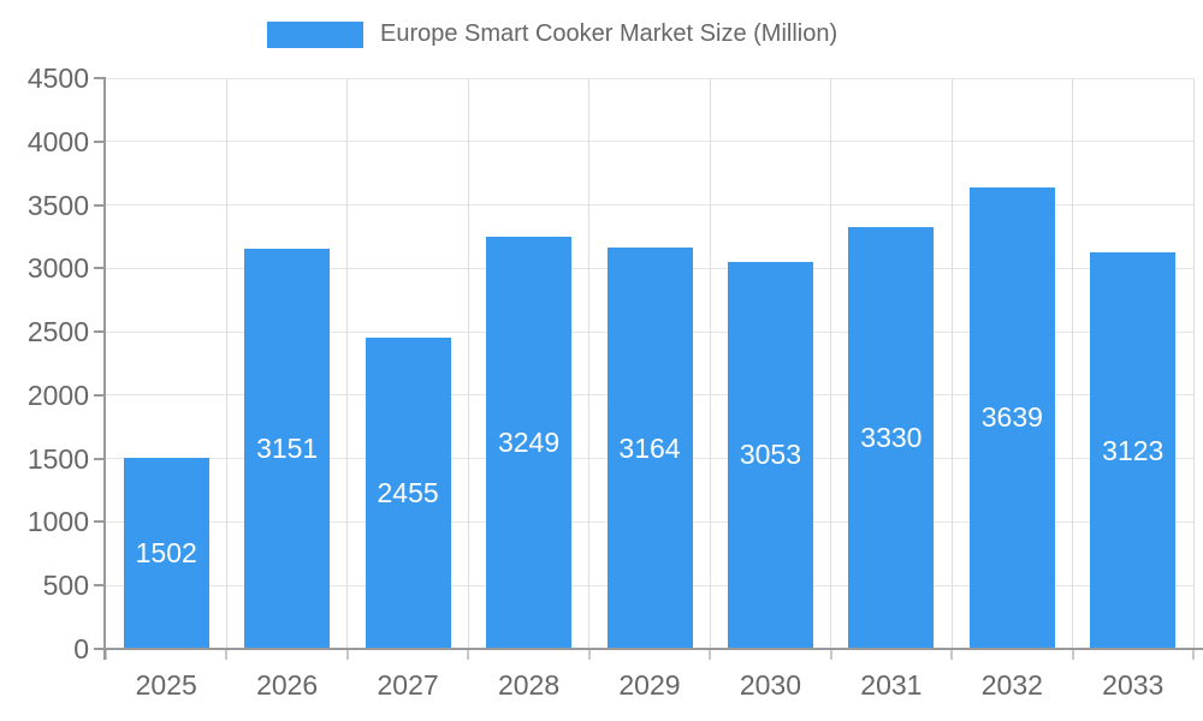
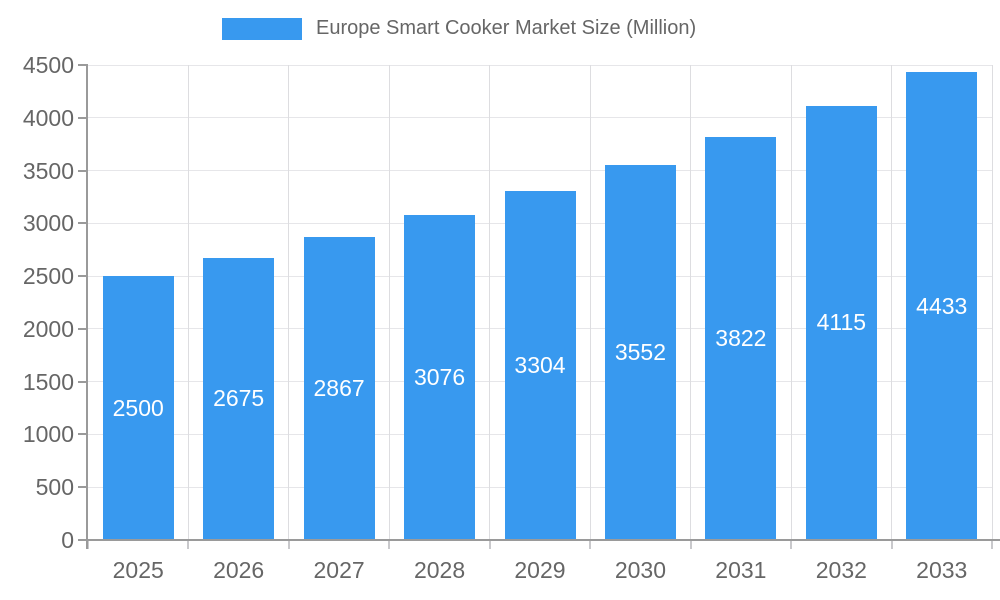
2025: 1502 -> 2500
2026: 3151 -> 2675
2027: 2455 -> 2867
2028: 3249 -> 3076
2029: 3164 -> 3304
2030: 3053 -> 3552
2031: 3330 -> 3822
2032: 3639 -> 4115
2033: 3123 -> 4433
